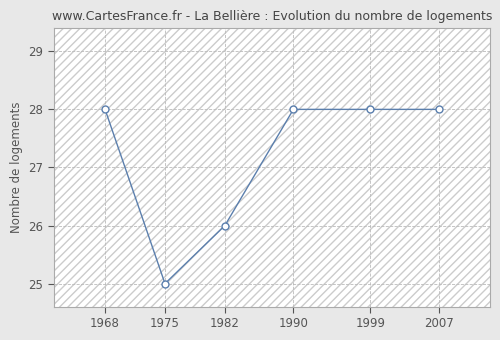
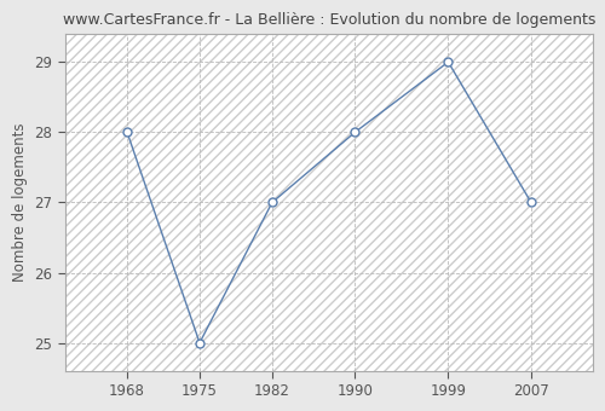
1982: 26 -> 27
1999: 28 -> 29
2007: 28 -> 27
